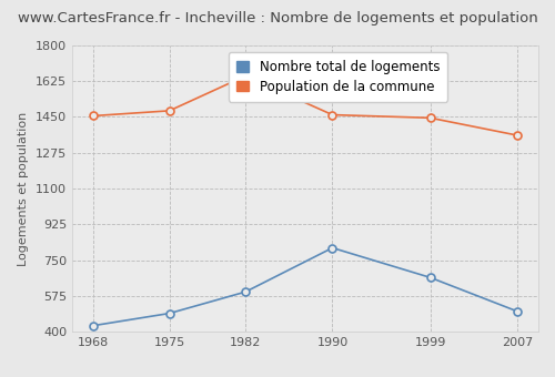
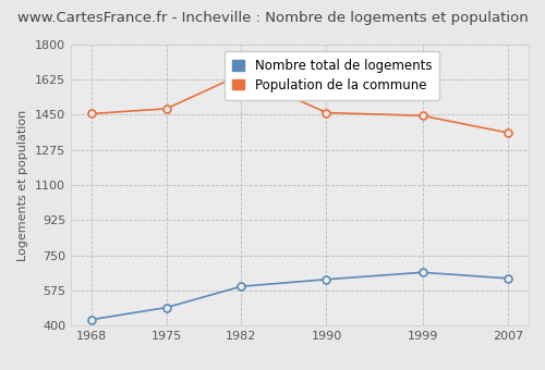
Nombre total de logements/1990: 810 -> 630
Nombre total de logements/2007: 500 -> 640
